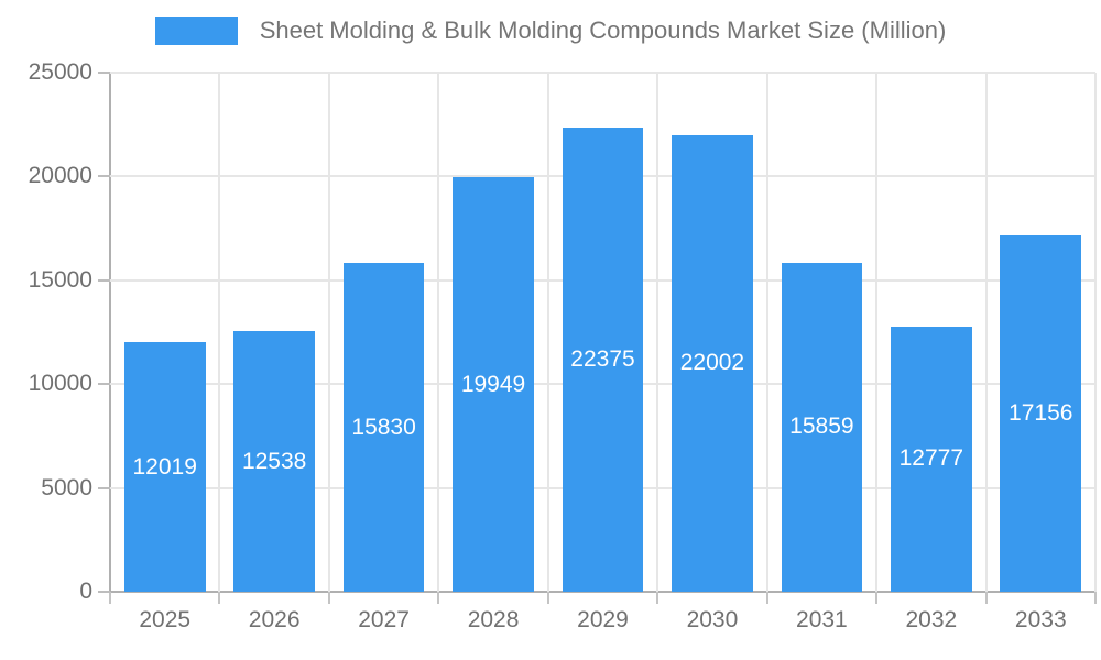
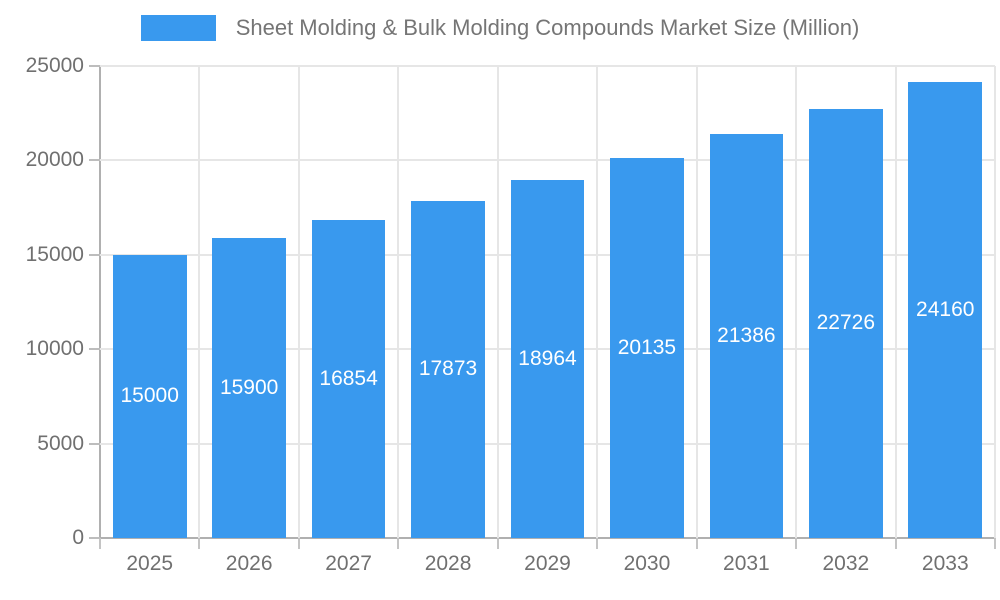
2025: 12019 -> 15000
2026: 12538 -> 15900
2027: 15830 -> 16854
2028: 19949 -> 17873
2029: 22375 -> 18964
2030: 22002 -> 20135
2031: 15859 -> 21386
2032: 12777 -> 22726
2033: 17156 -> 24160
